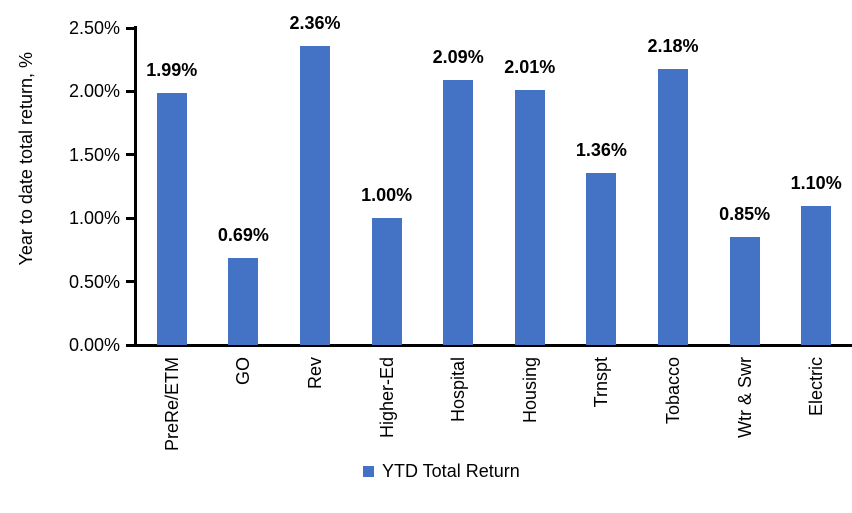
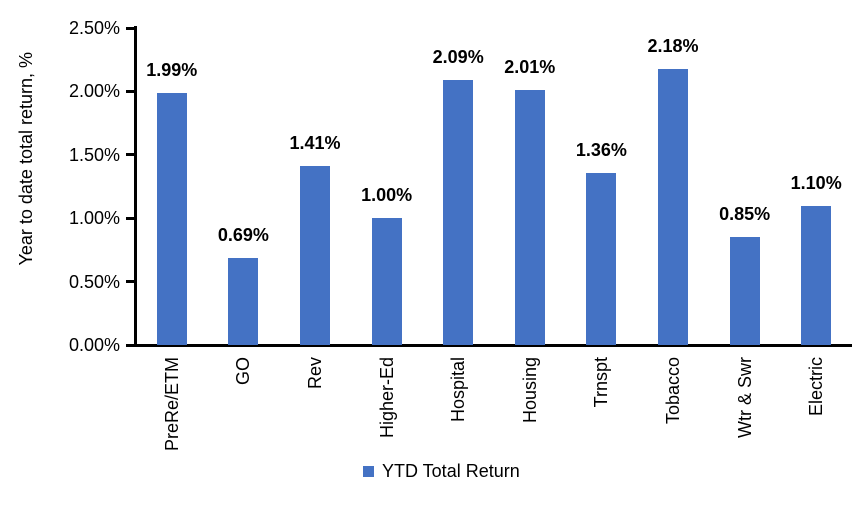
Rev: 2.36% -> 1.41%
